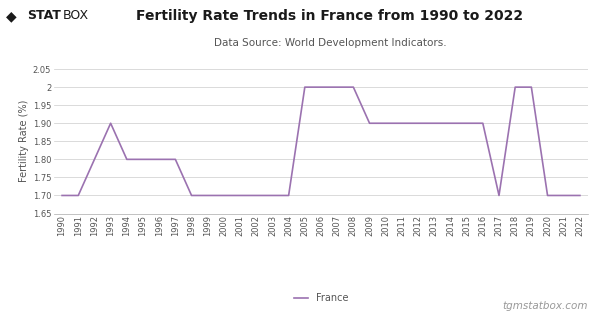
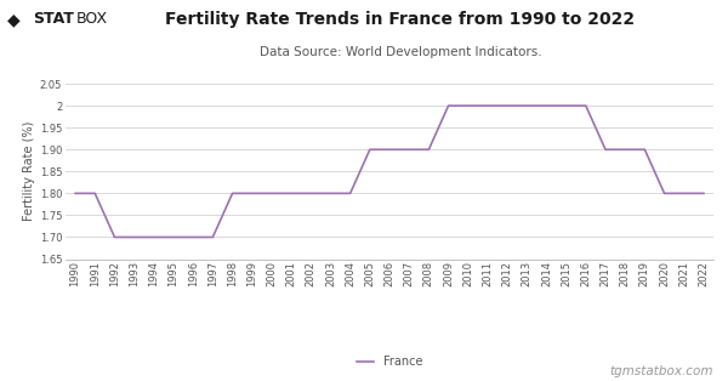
1990: 1.7 -> 1.8
1991: 1.7 -> 1.8
1992: 1.8 -> 1.7
1993: 1.9 -> 1.7
1994: 1.8 -> 1.7
1995: 1.8 -> 1.7
1996: 1.8 -> 1.7
1997: 1.8 -> 1.7
1998: 1.7 -> 1.8
1999: 1.7 -> 1.8
2000: 1.7 -> 1.8
2001: 1.7 -> 1.8
2002: 1.7 -> 1.8
2003: 1.7 -> 1.8
2004: 1.7 -> 1.8
2005: 2.0 -> 1.9
2006: 2.0 -> 1.9
2007: 2.0 -> 1.9
2008: 2.0 -> 1.9
2009: 1.9 -> 2.0
2010: 1.9 -> 2.0
2011: 1.9 -> 2.0
2012: 1.9 -> 2.0
2013: 1.9 -> 2.0
2014: 1.9 -> 2.0
2015: 1.9 -> 2.0
2016: 1.9 -> 2.0
2017: 1.7 -> 1.9
2018: 2.0 -> 1.9
2019: 2.0 -> 1.9
2020: 1.7 -> 1.8
2021: 1.7 -> 1.8
2022: 1.7 -> 1.8
